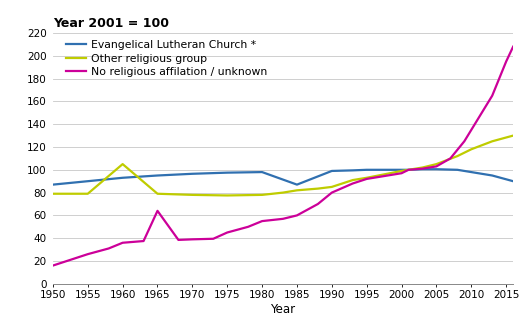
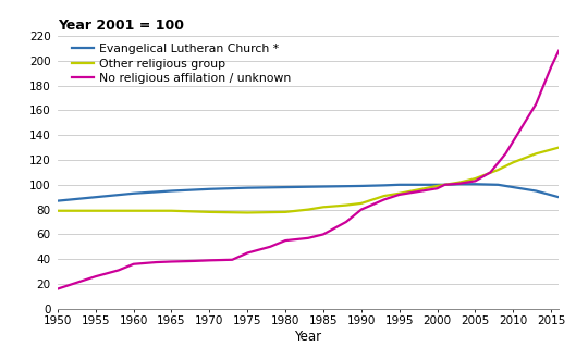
Other religious group/1960: 105 -> 79
No religious affilation / unknown/1965: 64 -> 38
Evangelical Lutheran Church */1985: 87 -> 98
